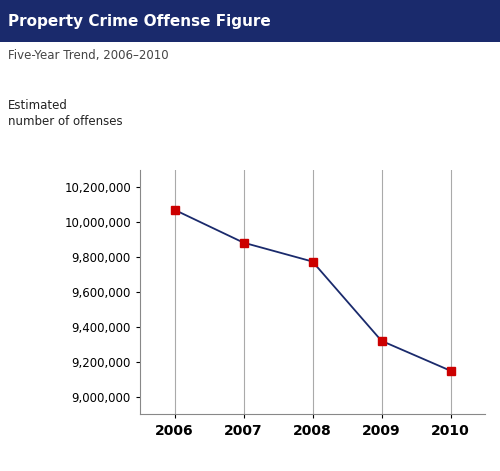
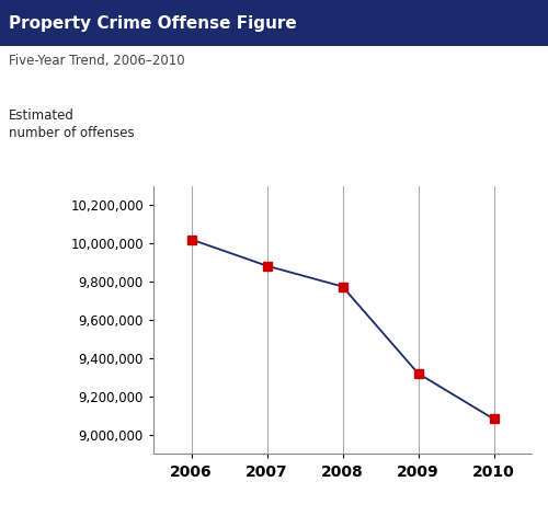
2006: 10,070,000 -> 10,020,000
2010: 9,150,000 -> 9,080,000
